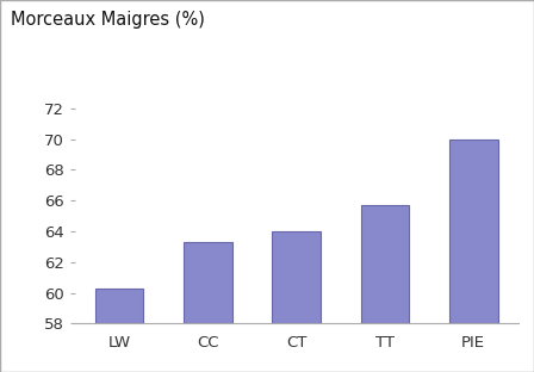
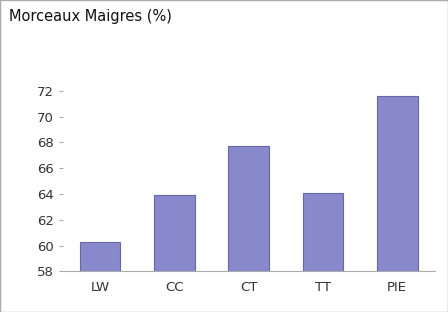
CC: 63.3 -> 63.9
CT: 64.0 -> 67.7
TT: 65.7 -> 64.1
PIE: 70.0 -> 71.6
